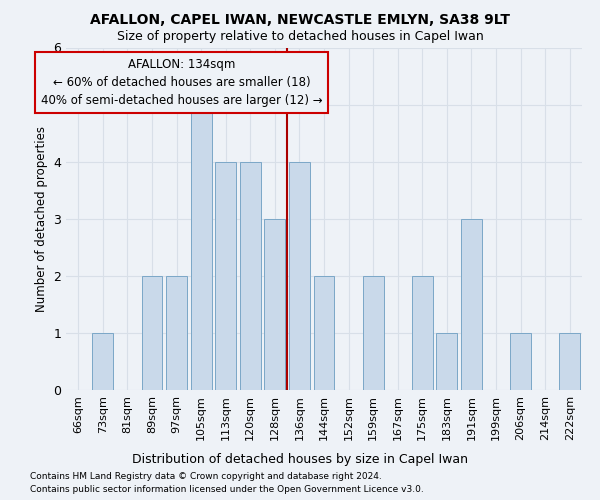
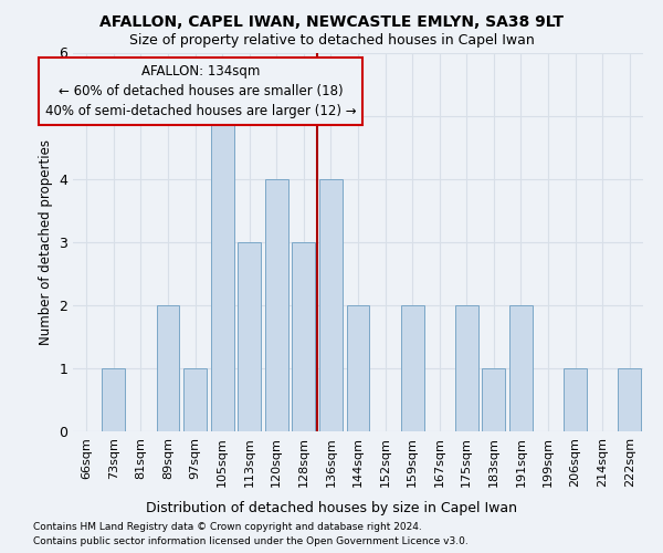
97sqm: 2 -> 1
113sqm: 4 -> 3
191sqm: 3 -> 2
